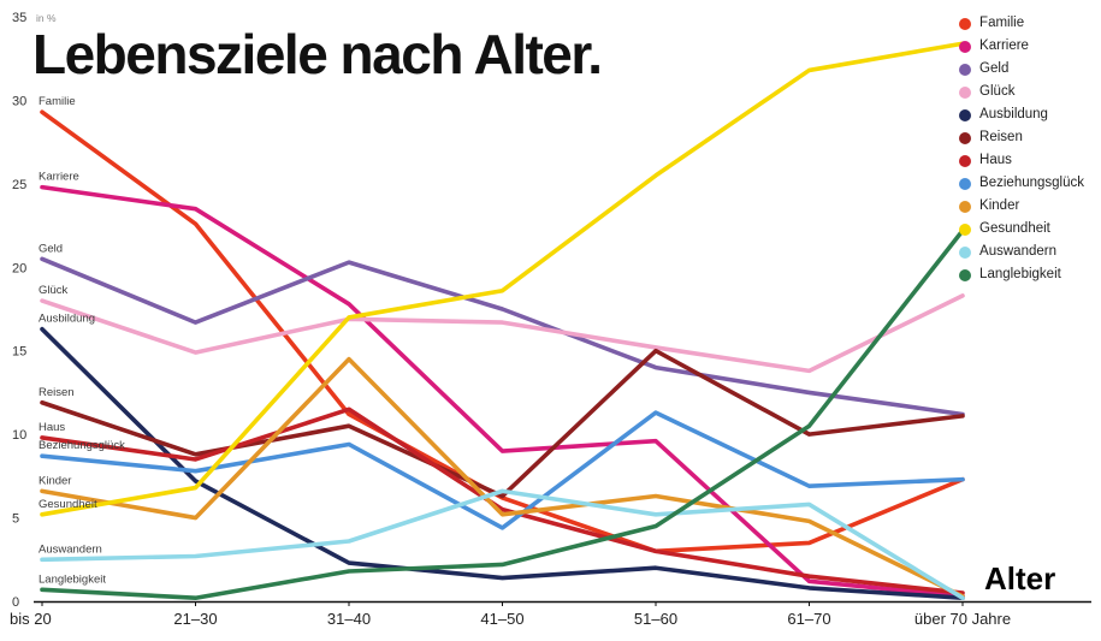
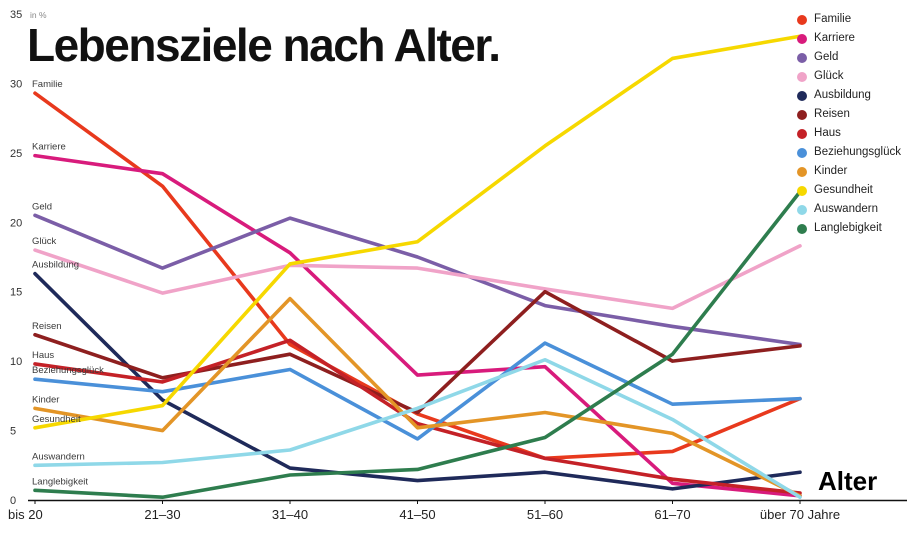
Auswandern/51–60: 5.2 -> 10.1
Ausbildung/über 70 Jahre: 0.2 -> 2.0
